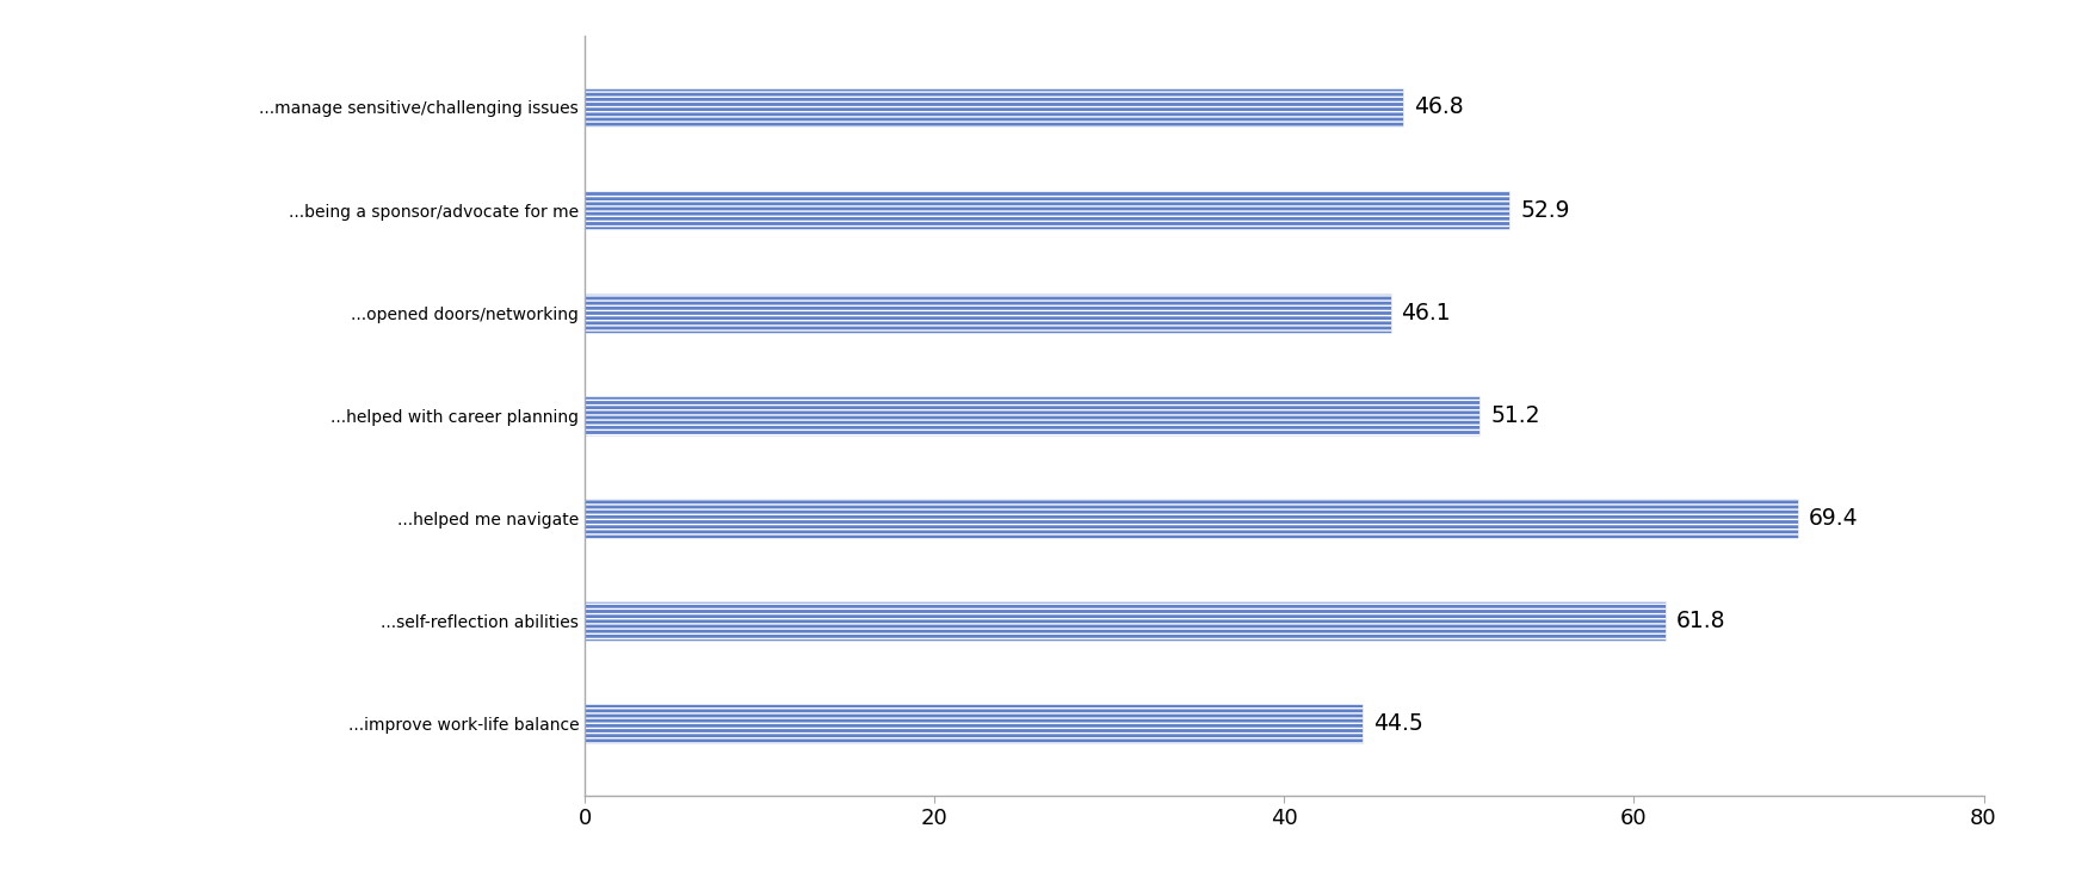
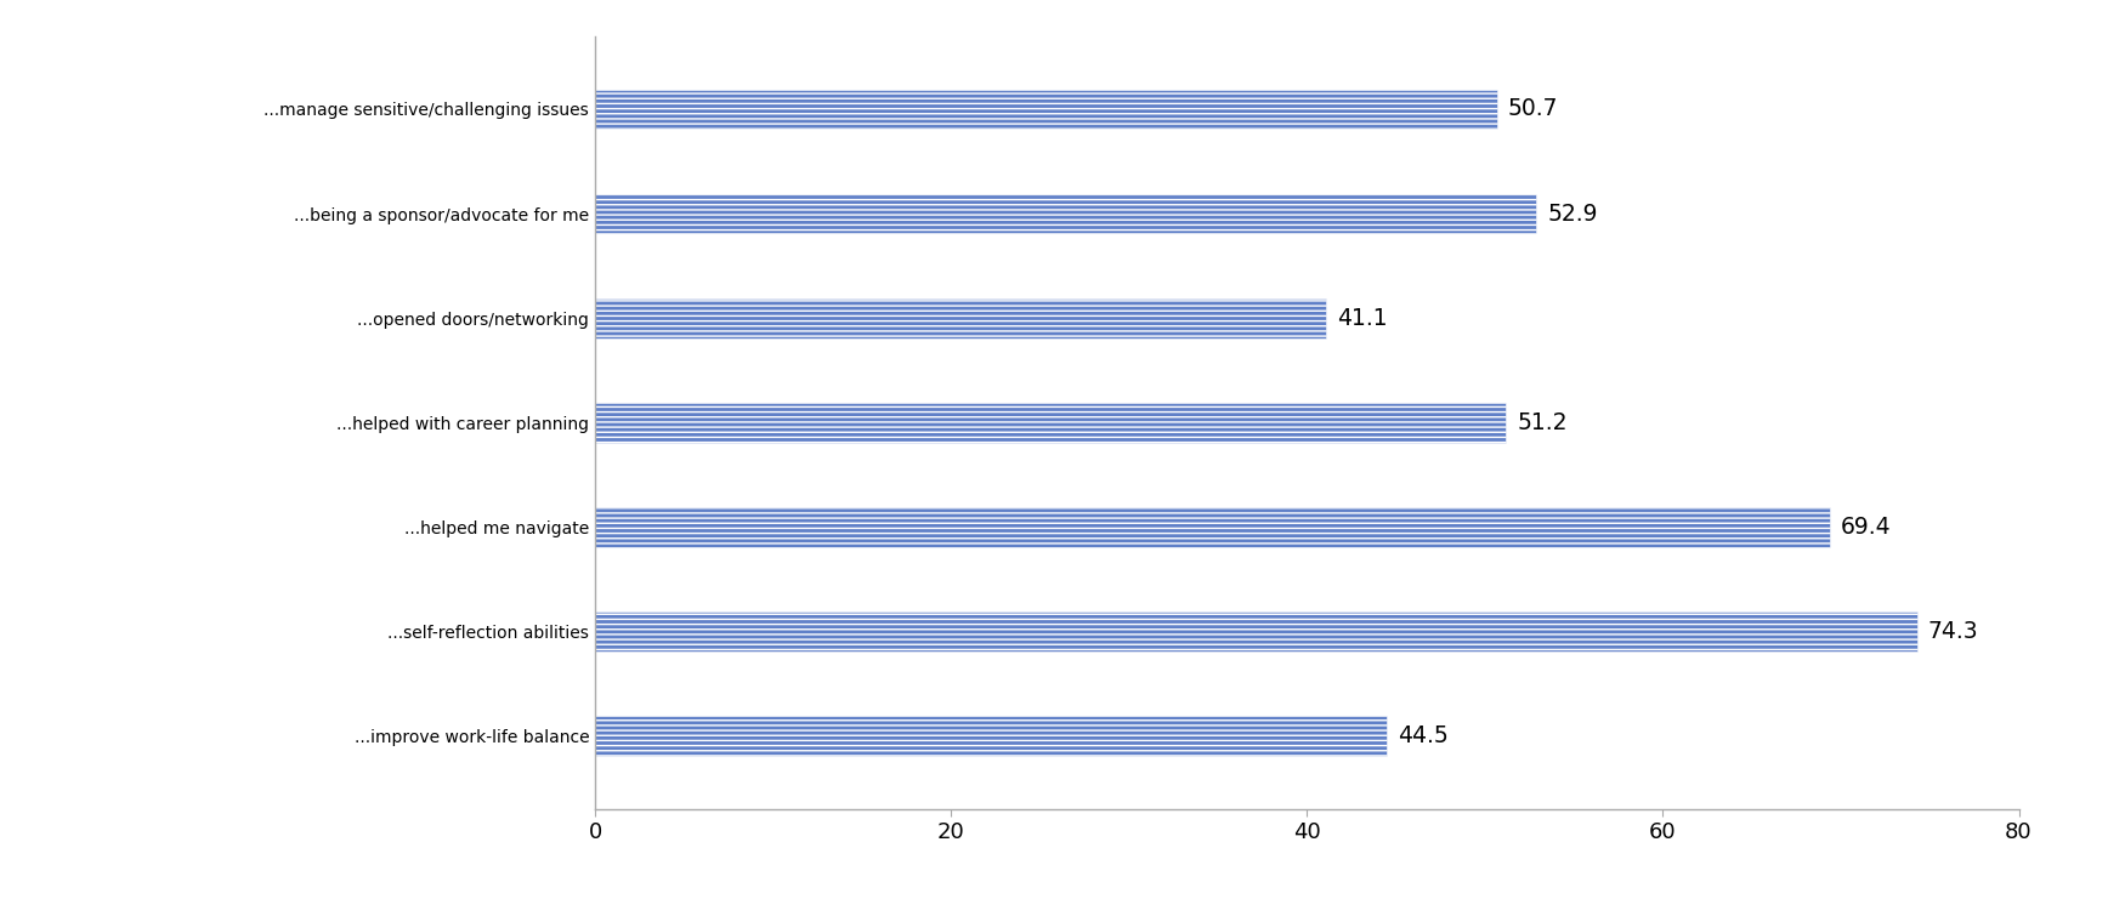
...manage sensitive/challenging issues: 46.8 -> 50.7
...opened doors/networking: 46.1 -> 41.1
...self-reflection abilities: 61.8 -> 74.3
